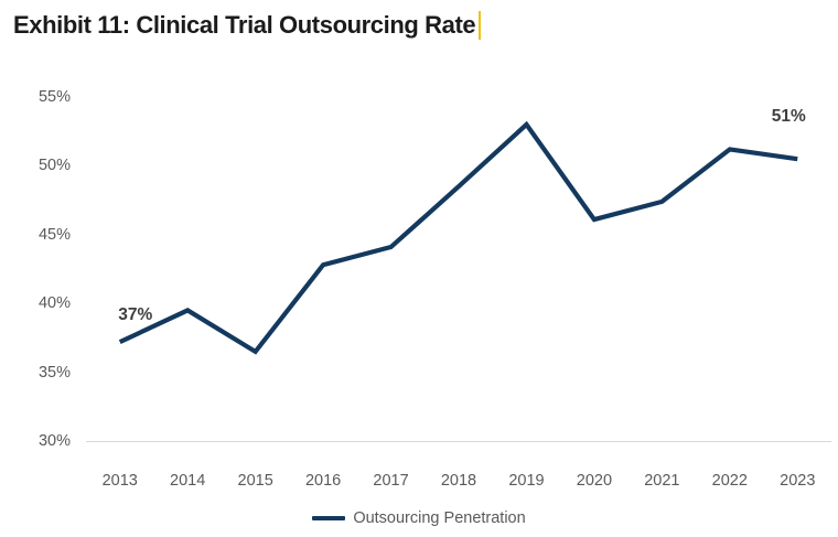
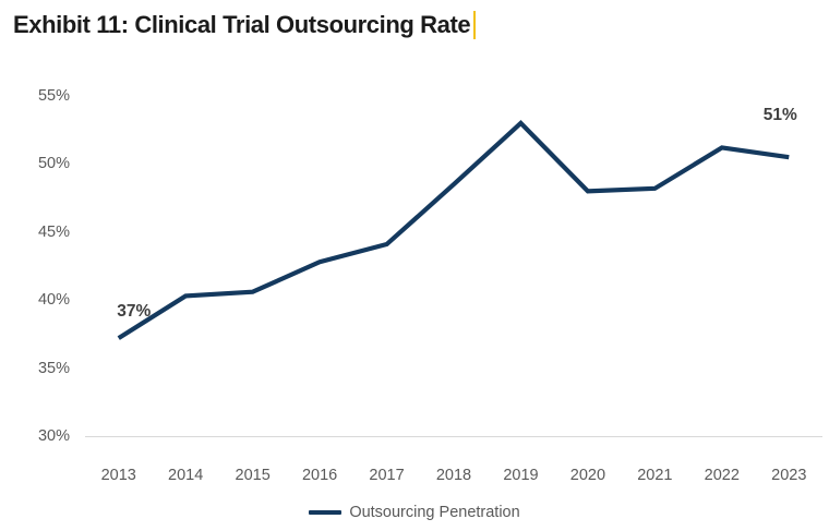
2014: 39.5% -> 40.3%
2015: 36.5% -> 40.6%
2020: 46.1% -> 48.0%
2021: 47.4% -> 48.2%
